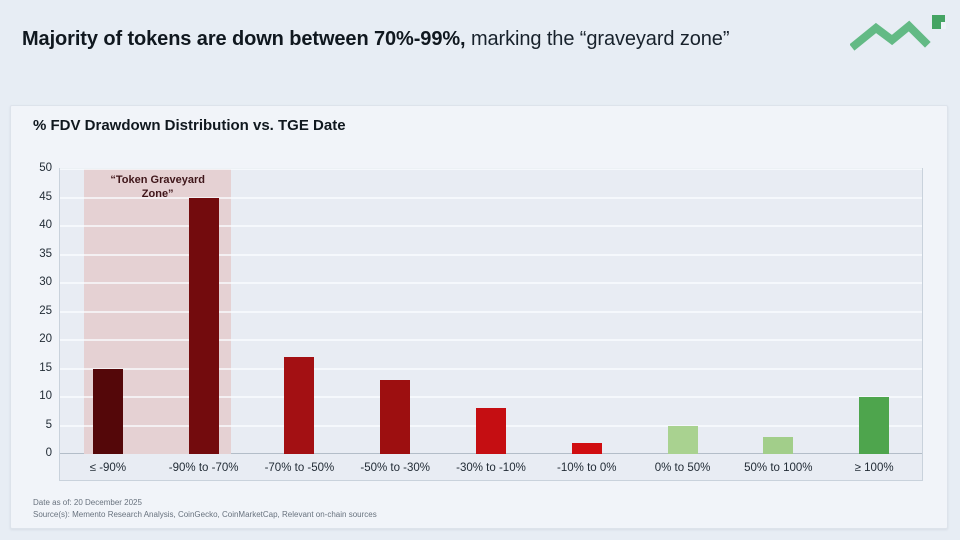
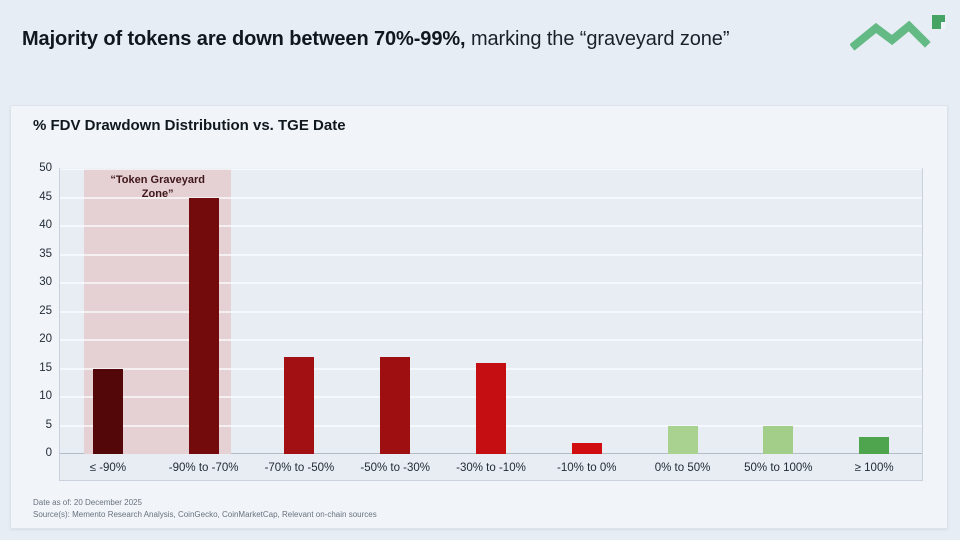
-50% to -30%: 13 -> 17
-30% to -10%: 8 -> 16
50% to 100%: 3 -> 5
≥ 100%: 10 -> 3
